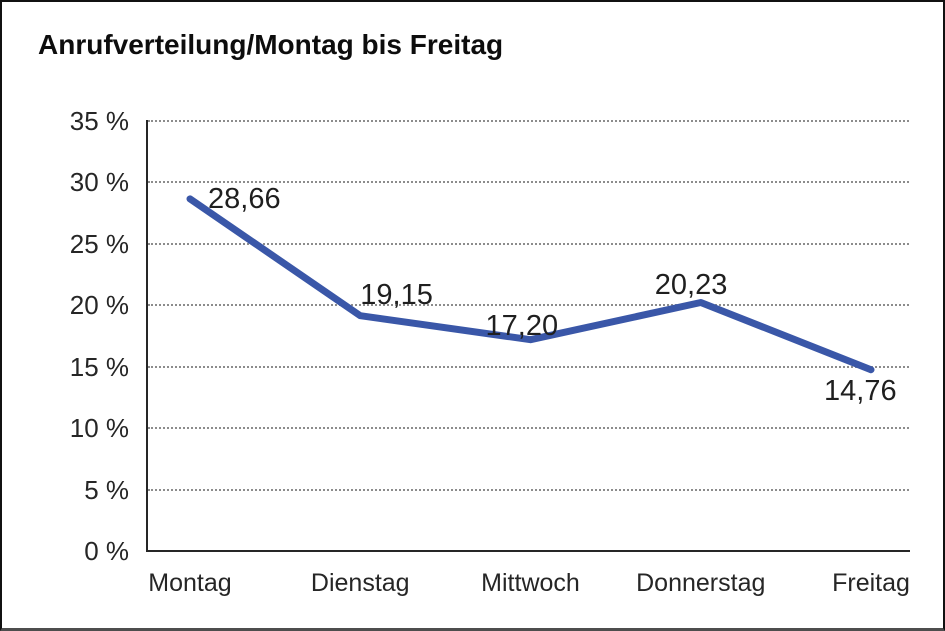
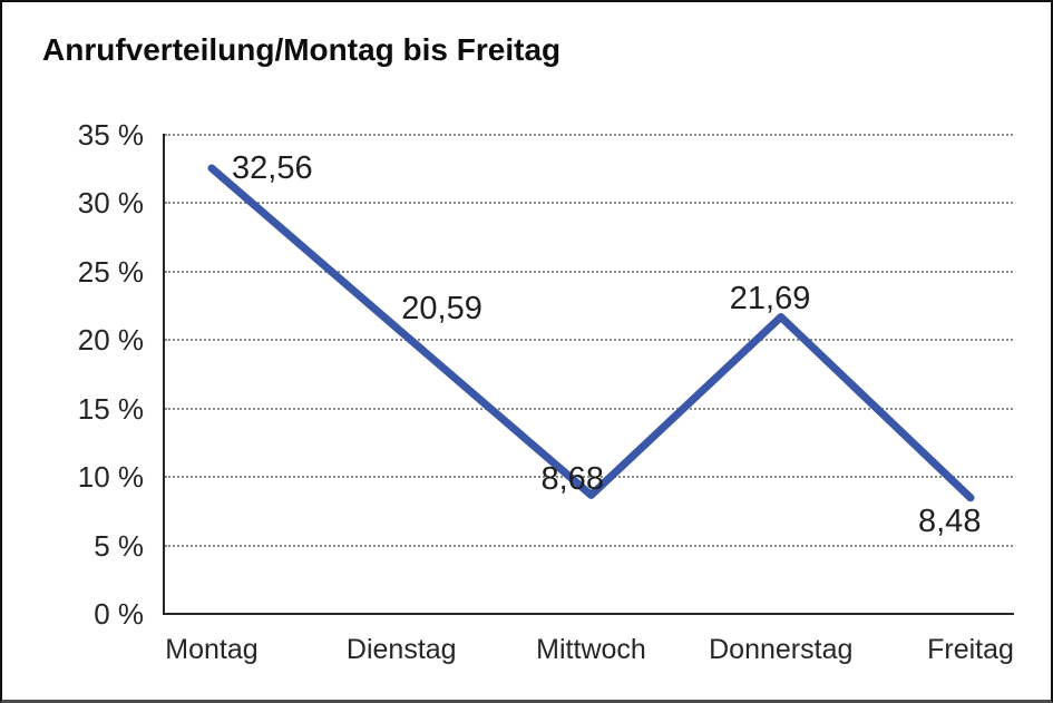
Montag: 28,66 -> 32,56
Dienstag: 19,15 -> 20,59
Mittwoch: 17,20 -> 8,68
Donnerstag: 20,23 -> 21,69
Freitag: 14,76 -> 8,48
